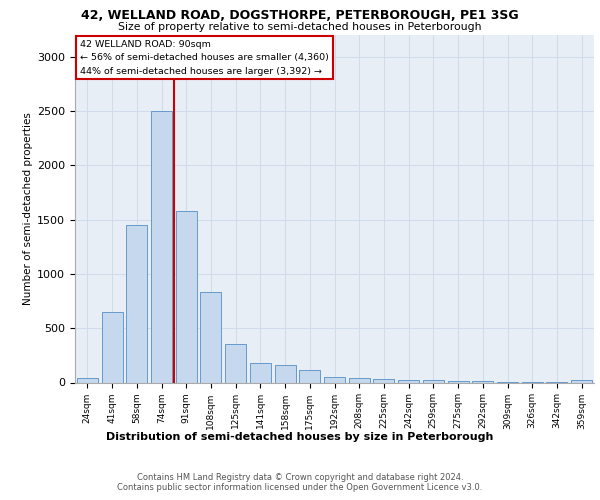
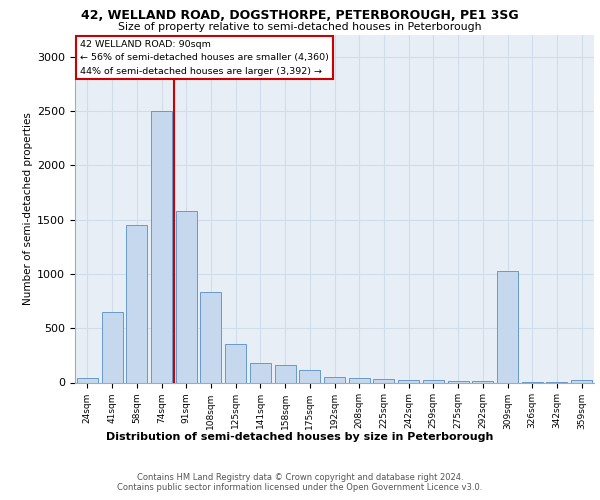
309sqm: 0 -> 1030
